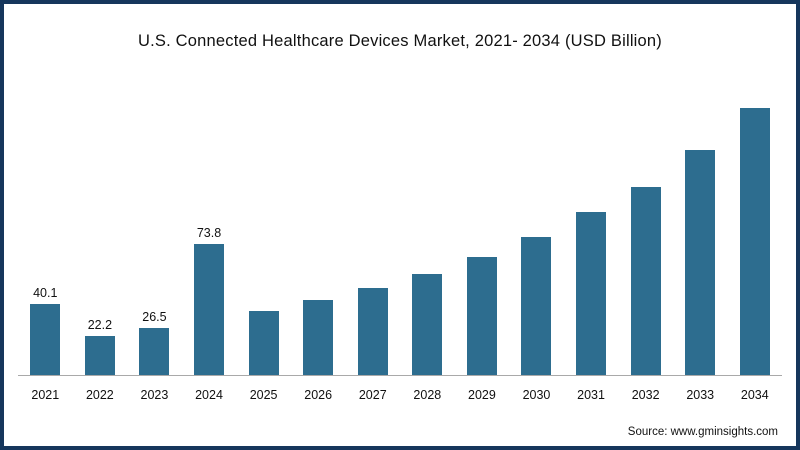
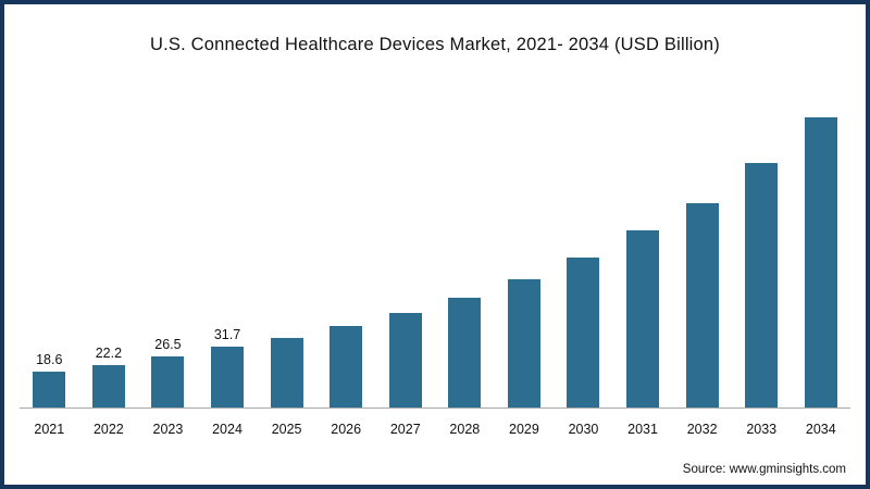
2021: 40.1 -> 18.6
2024: 73.8 -> 31.7
